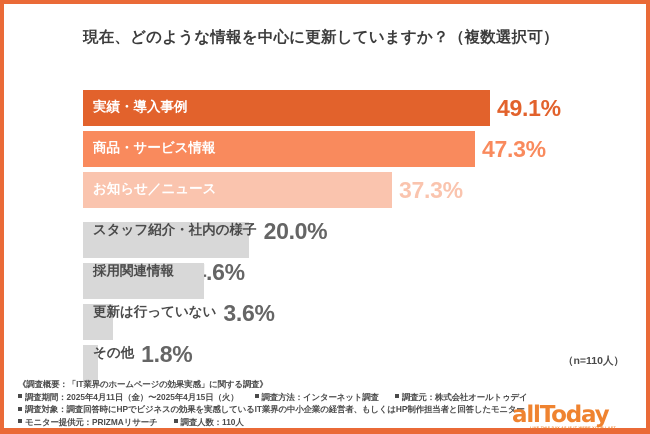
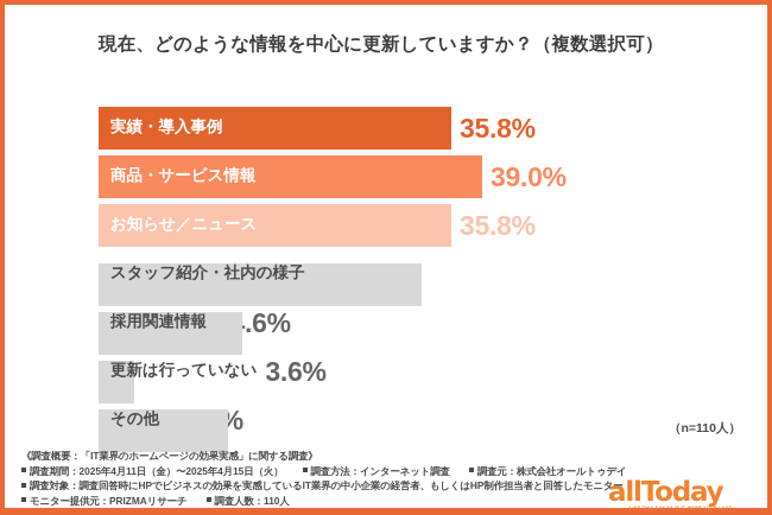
実績・導入事例: 49.1% -> 35.8%
商品・サービス情報: 47.3% -> 39.0%
お知らせ／ニュース: 37.3% -> 35.8%
スタッフ紹介・社内の様子: 20.0% -> 32.8%
その他: 1.8% -> 13.1%
